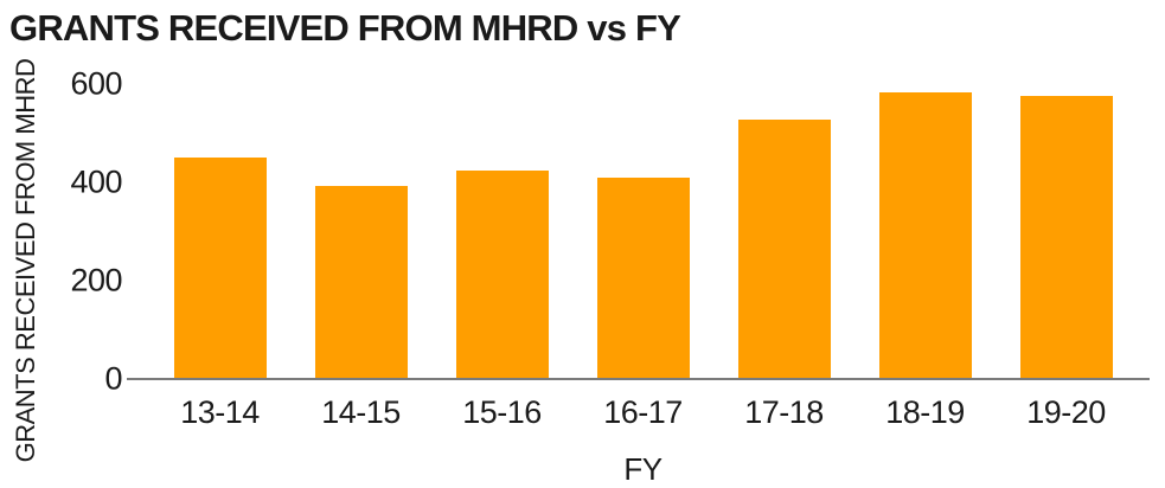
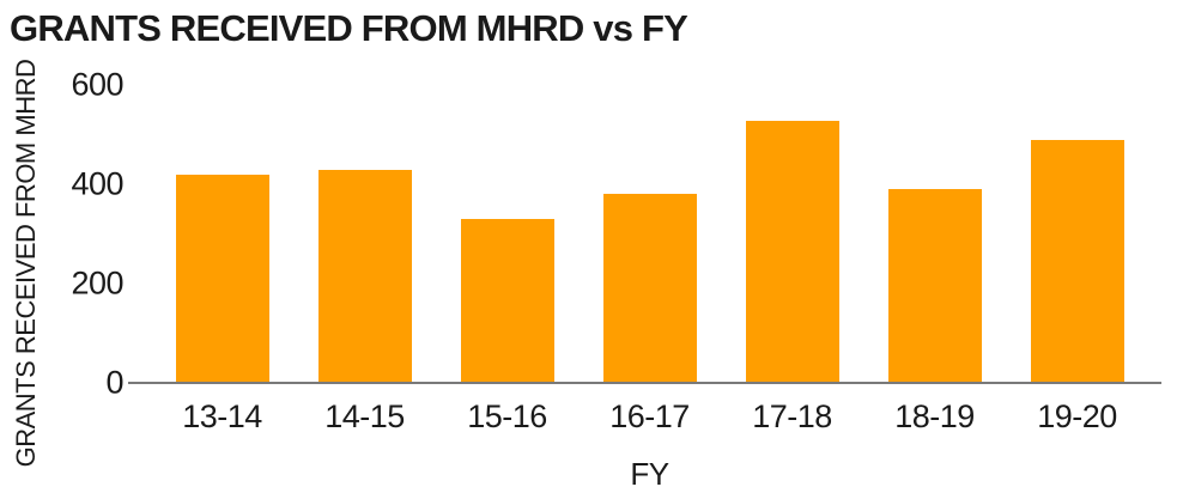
13-14: 450 -> 420
14-15: 390 -> 430
15-16: 420 -> 330
16-17: 410 -> 380
18-19: 580 -> 390
19-20: 580 -> 490
